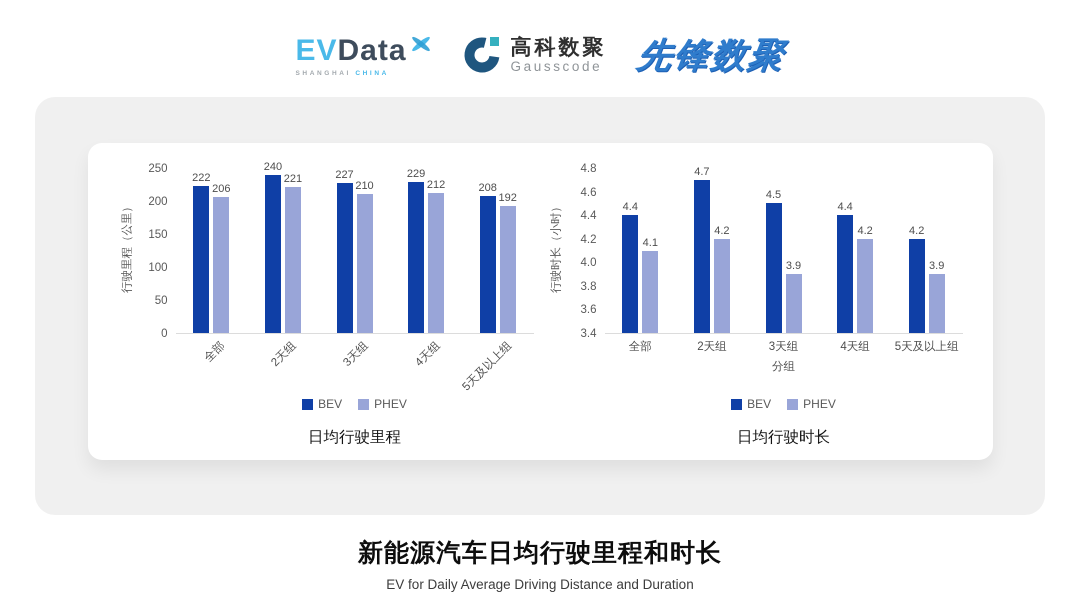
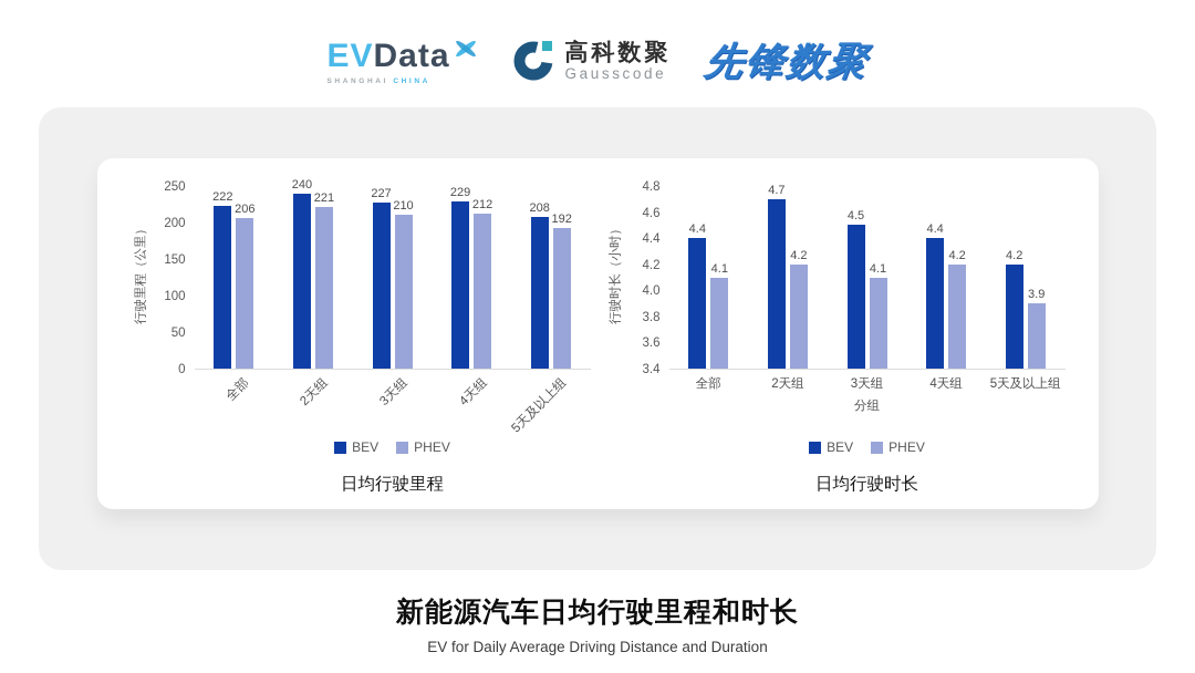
日均行驶时长/PHEV/3天组: 3.9 -> 4.1
